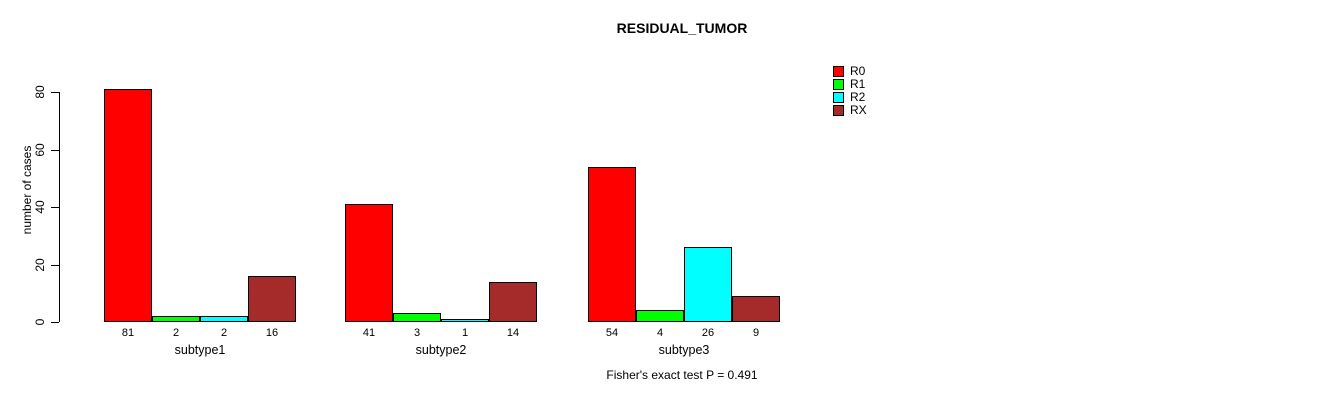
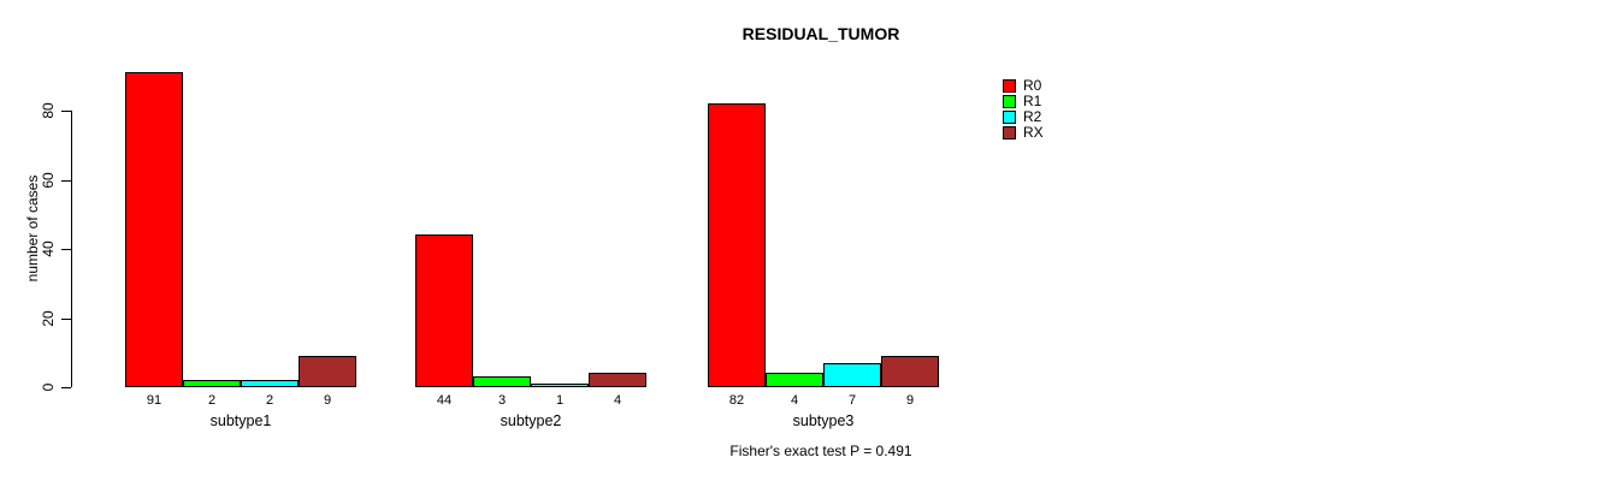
R0/subtype1: 81 -> 91
RX/subtype1: 16 -> 9
R0/subtype2: 41 -> 44
RX/subtype2: 14 -> 4
R0/subtype3: 54 -> 82
R2/subtype3: 26 -> 7
